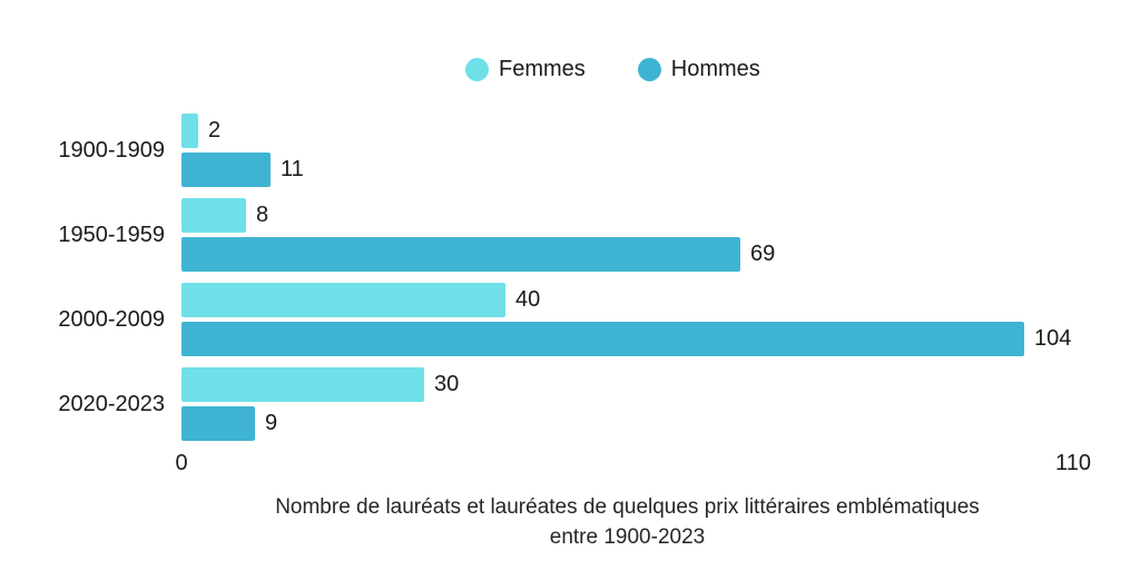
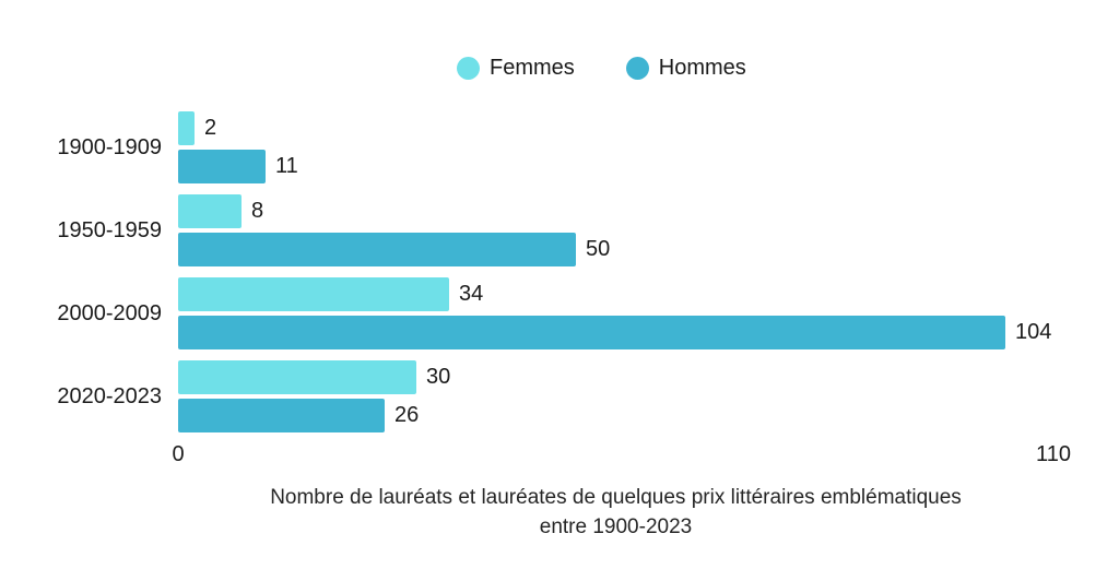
Hommes/1950-1959: 69 -> 50
Femmes/2000-2009: 40 -> 34
Hommes/2020-2023: 9 -> 26
